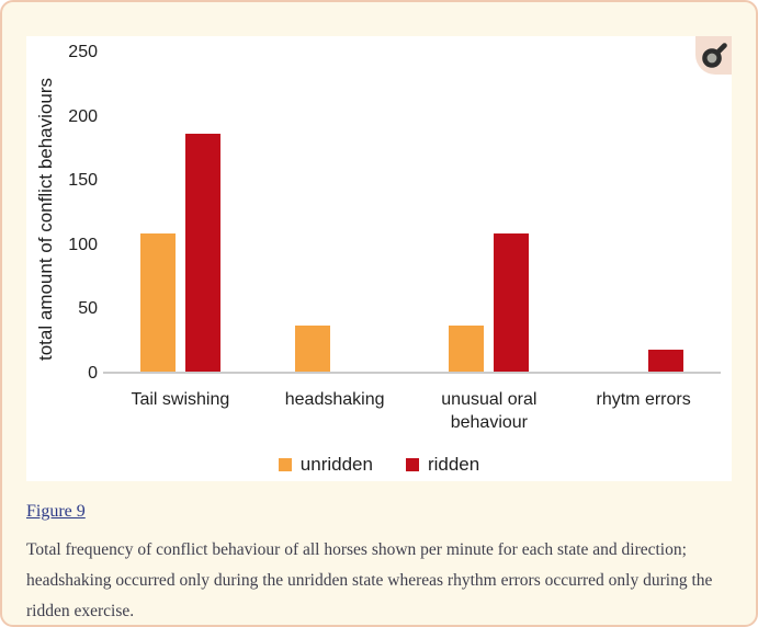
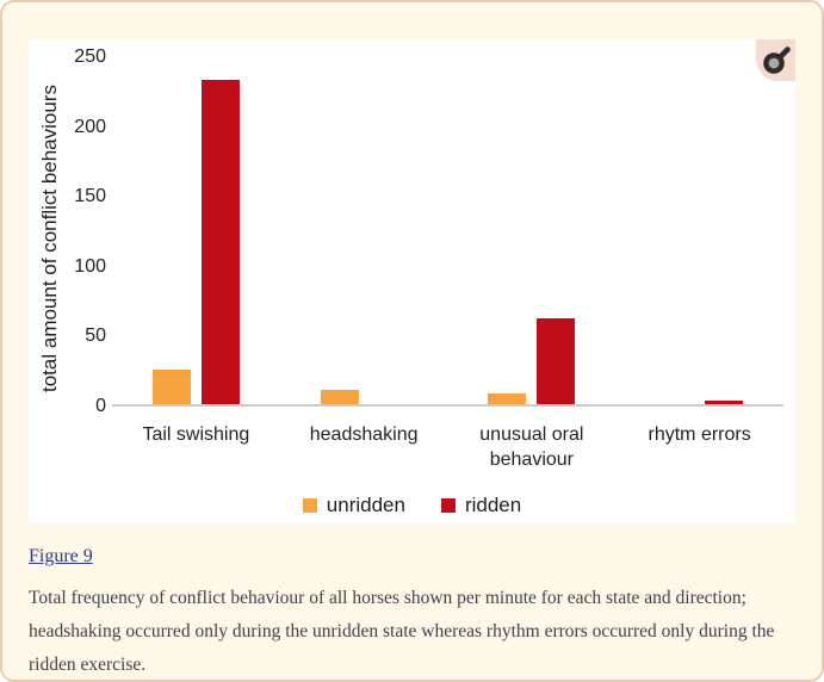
unridden/Tail swishing: 108 -> 25
ridden/Tail swishing: 186 -> 233
unridden/headshaking: 36 -> 10
unridden/unusual oral behaviour: 36 -> 8
ridden/unusual oral behaviour: 108 -> 62
ridden/rhytm errors: 17 -> 3
